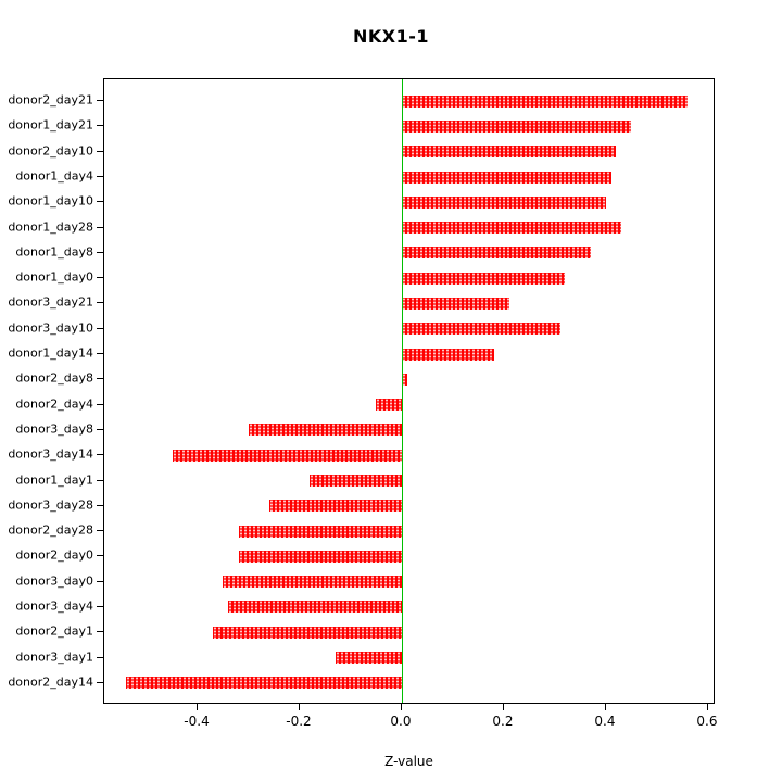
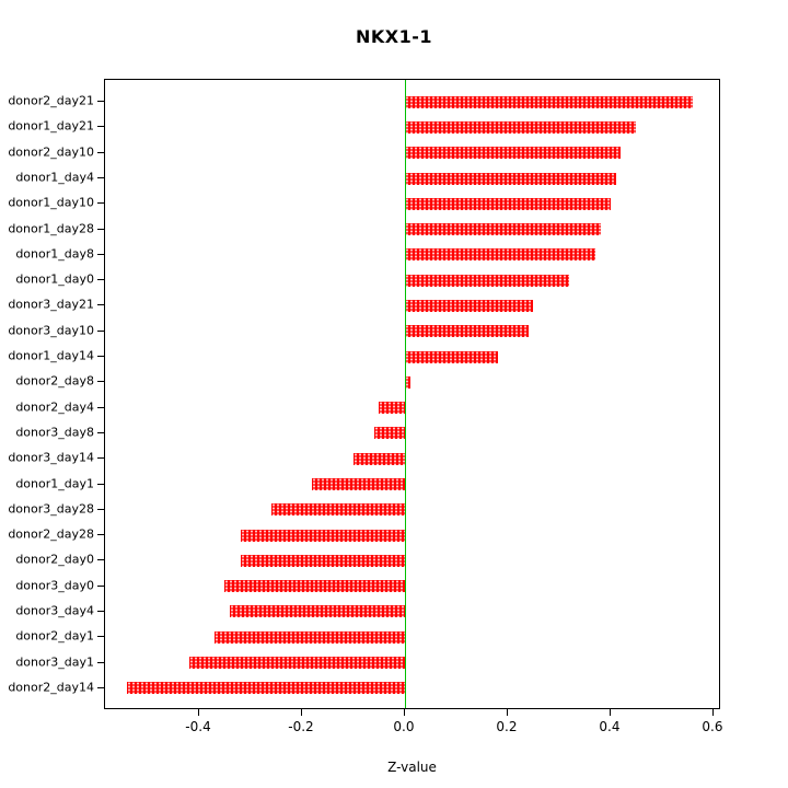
donor1_day28: 0.43 -> 0.38
donor3_day21: 0.21 -> 0.25
donor3_day10: 0.31 -> 0.24
donor3_day8: -0.30 -> -0.06
donor3_day14: -0.45 -> -0.10
donor3_day1: -0.13 -> -0.42
